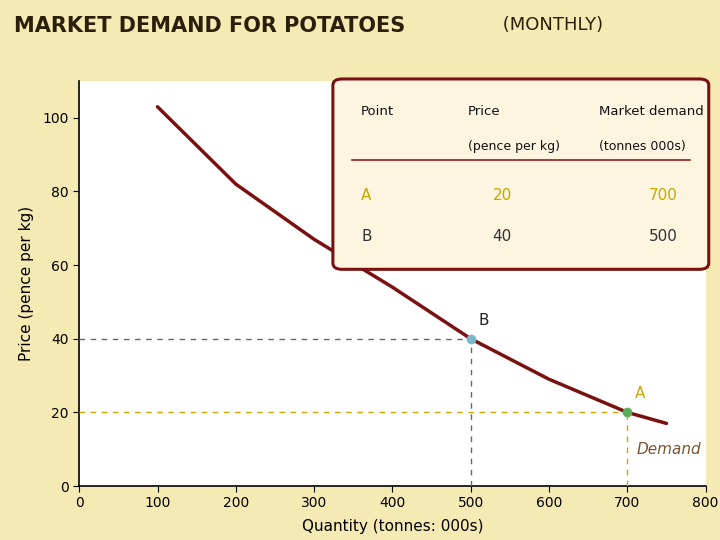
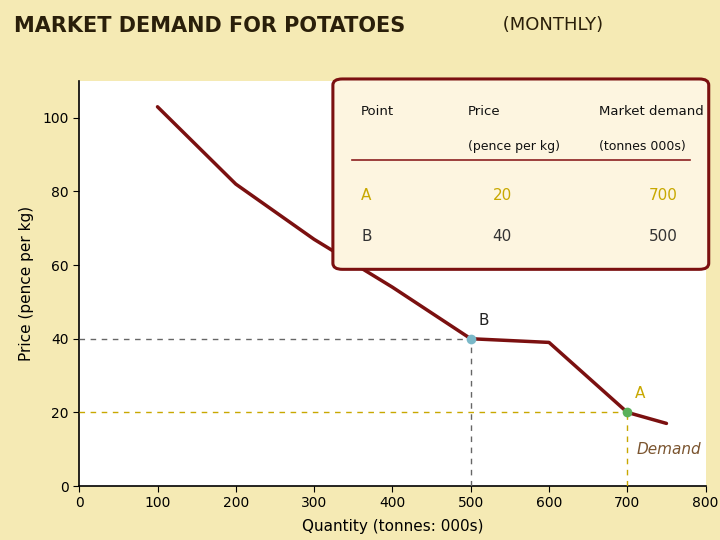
600: 29 -> 39
